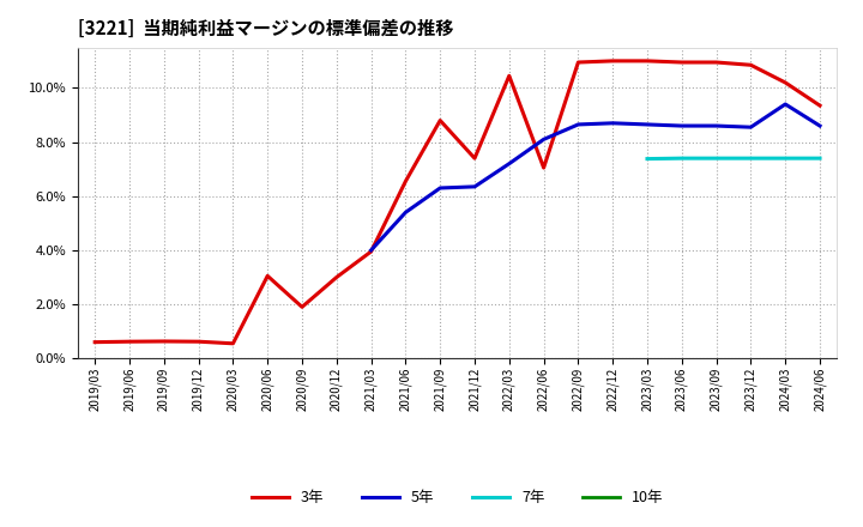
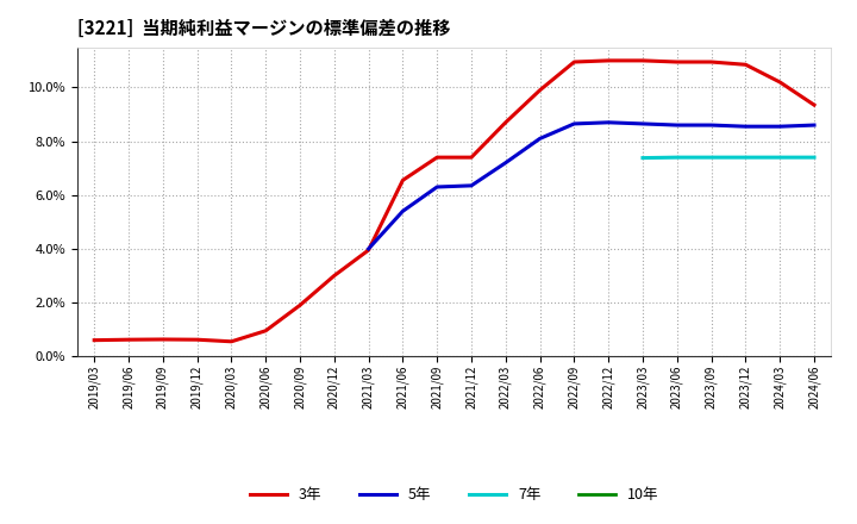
3年/2020/06: 3.05% -> 0.95%
3年/2021/09: 8.80% -> 7.40%
3年/2022/03: 10.45% -> 8.70%
3年/2022/06: 7.05% -> 9.90%
5年/2024/03: 9.40% -> 8.55%
